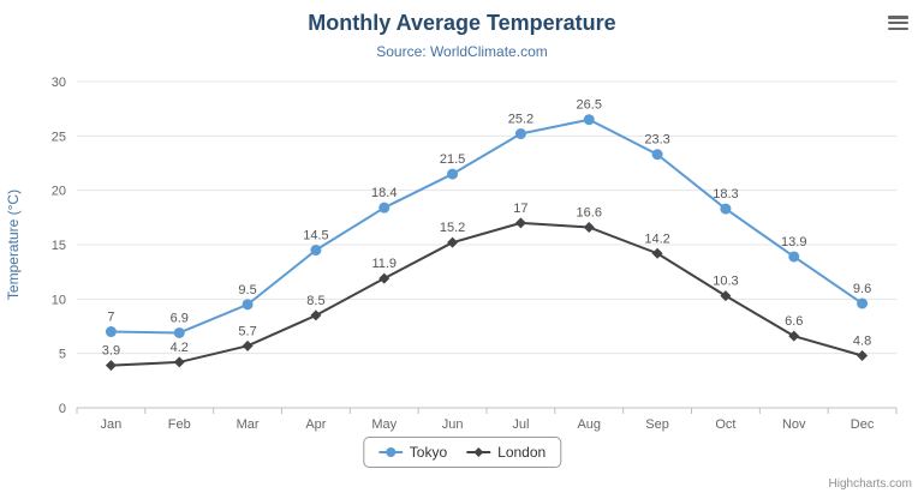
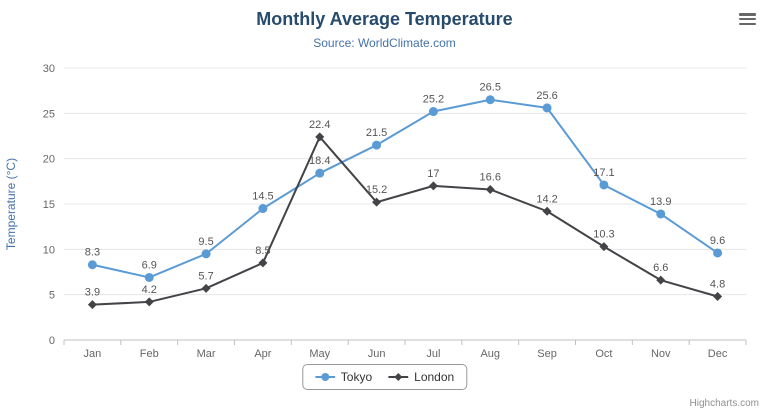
Tokyo/Jan: 7 -> 8.3
London/May: 11.9 -> 22.4
Tokyo/Sep: 23.3 -> 25.6
Tokyo/Oct: 18.3 -> 17.1
